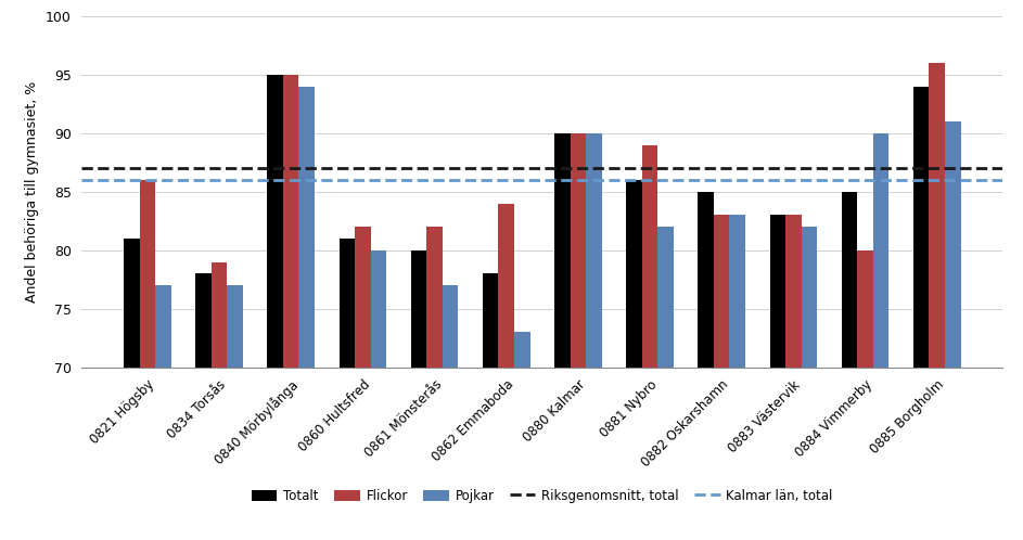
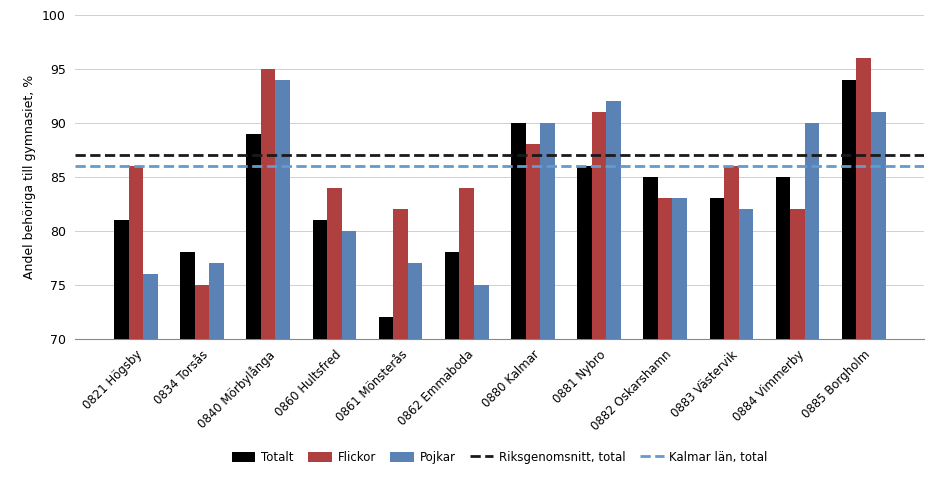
Pojkar/0821 Högsby: 77 -> 76
Flickor/0834 Torsås: 79 -> 75
Totalt/0840 Mörbylånga: 95 -> 89
Flickor/0860 Hultsfred: 82 -> 84
Totalt/0861 Mönsterås: 80 -> 72
Pojkar/0862 Emmaboda: 73 -> 75
Flickor/0880 Kalmar: 90 -> 88
Flickor/0881 Nybro: 89 -> 91
Pojkar/0881 Nybro: 82 -> 92
Flickor/0883 Västervik: 83 -> 86
Flickor/0884 Vimmerby: 80 -> 82
